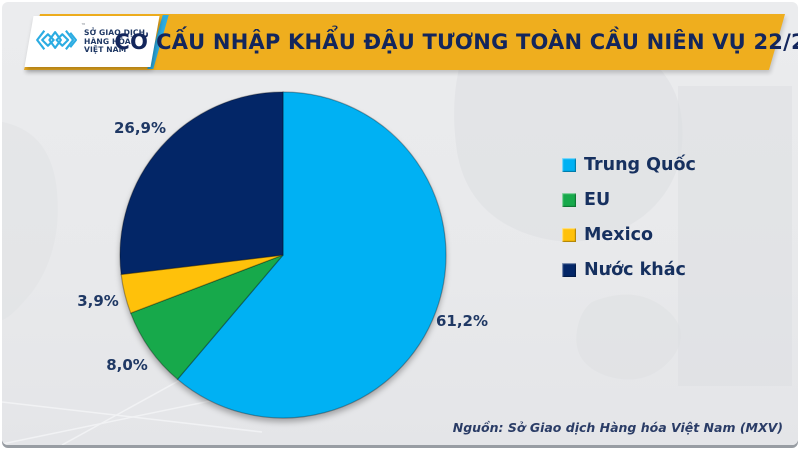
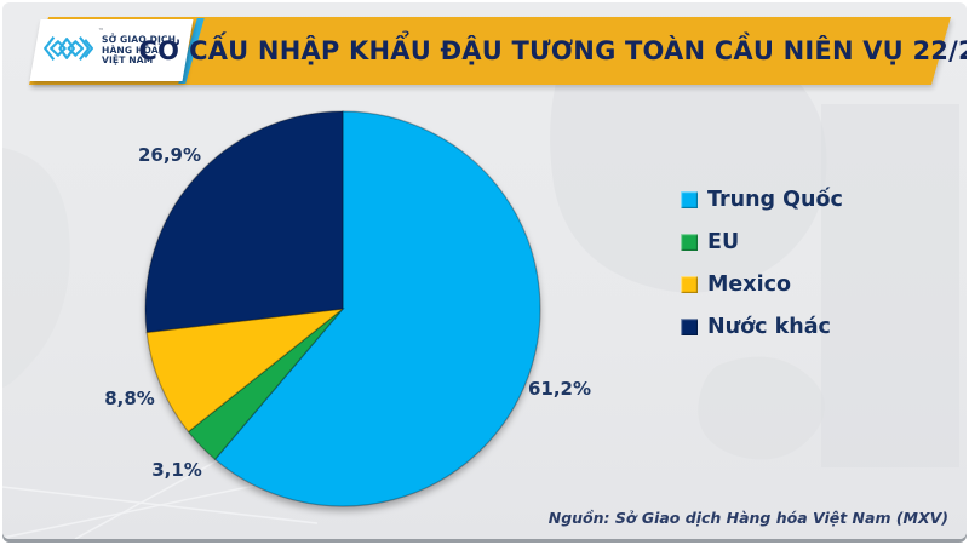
EU: 8,0% -> 3,1%
Mexico: 3,9% -> 8,8%
